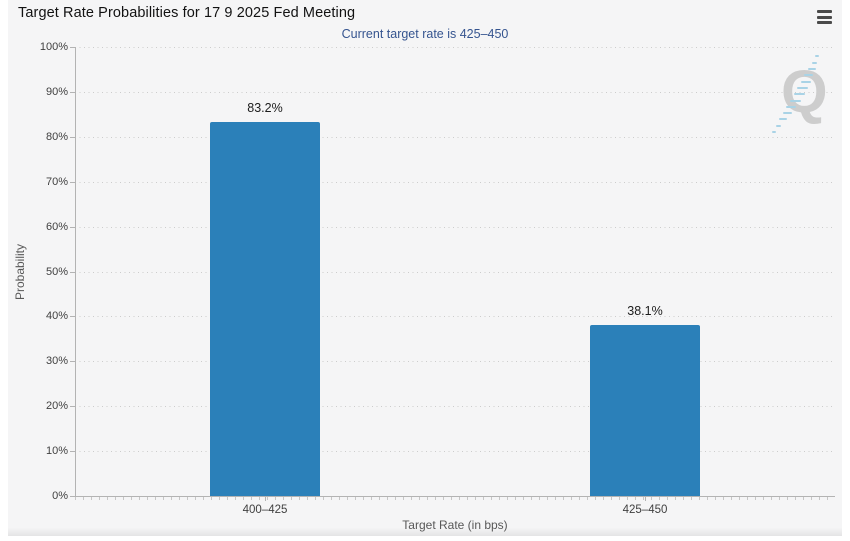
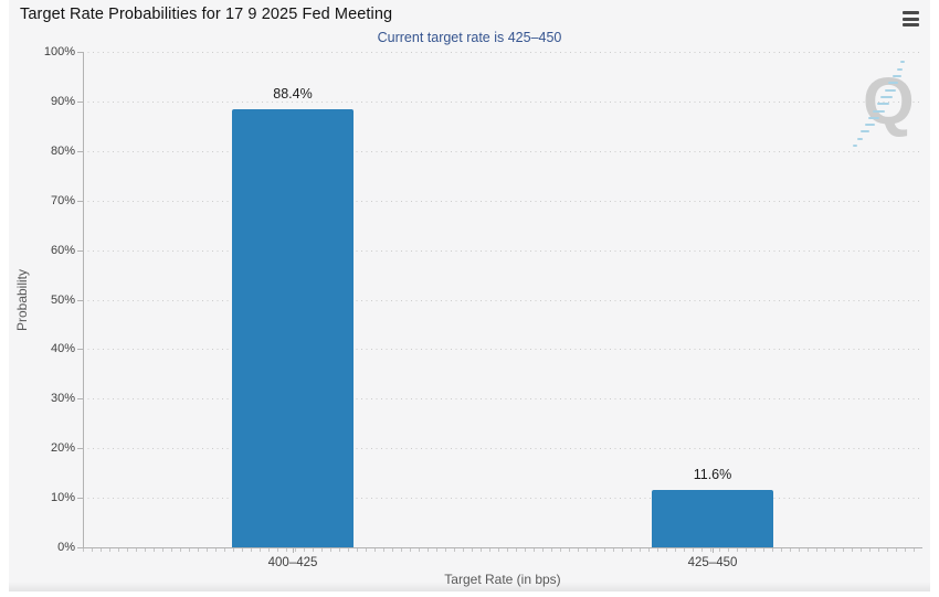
400–425: 83.2% -> 88.4%
425–450: 38.1% -> 11.6%
